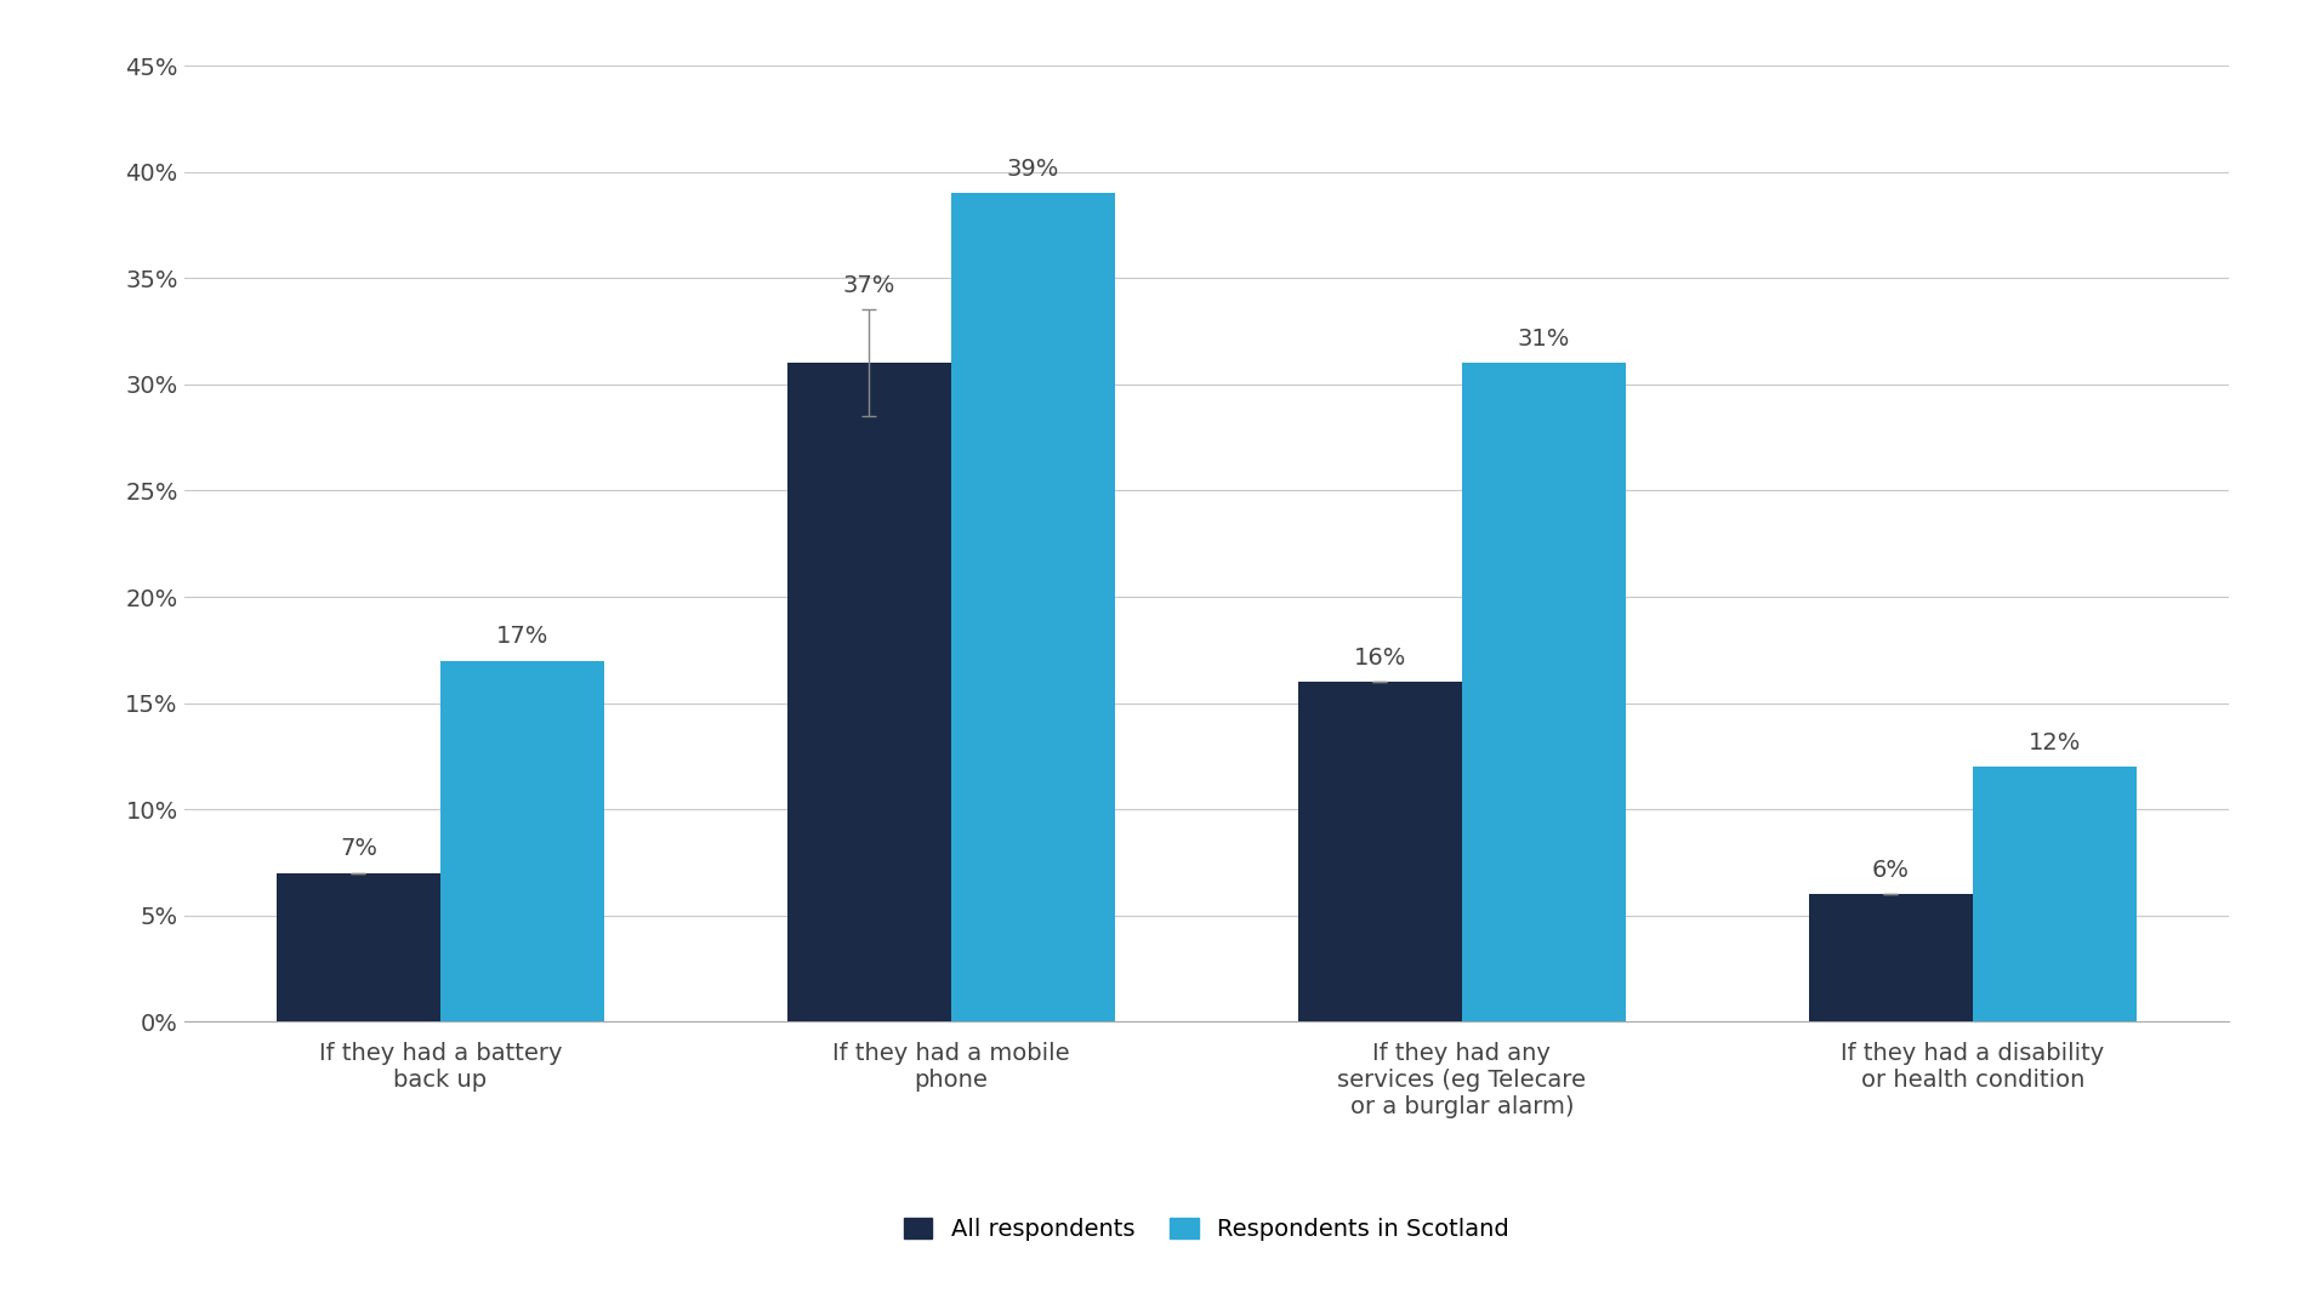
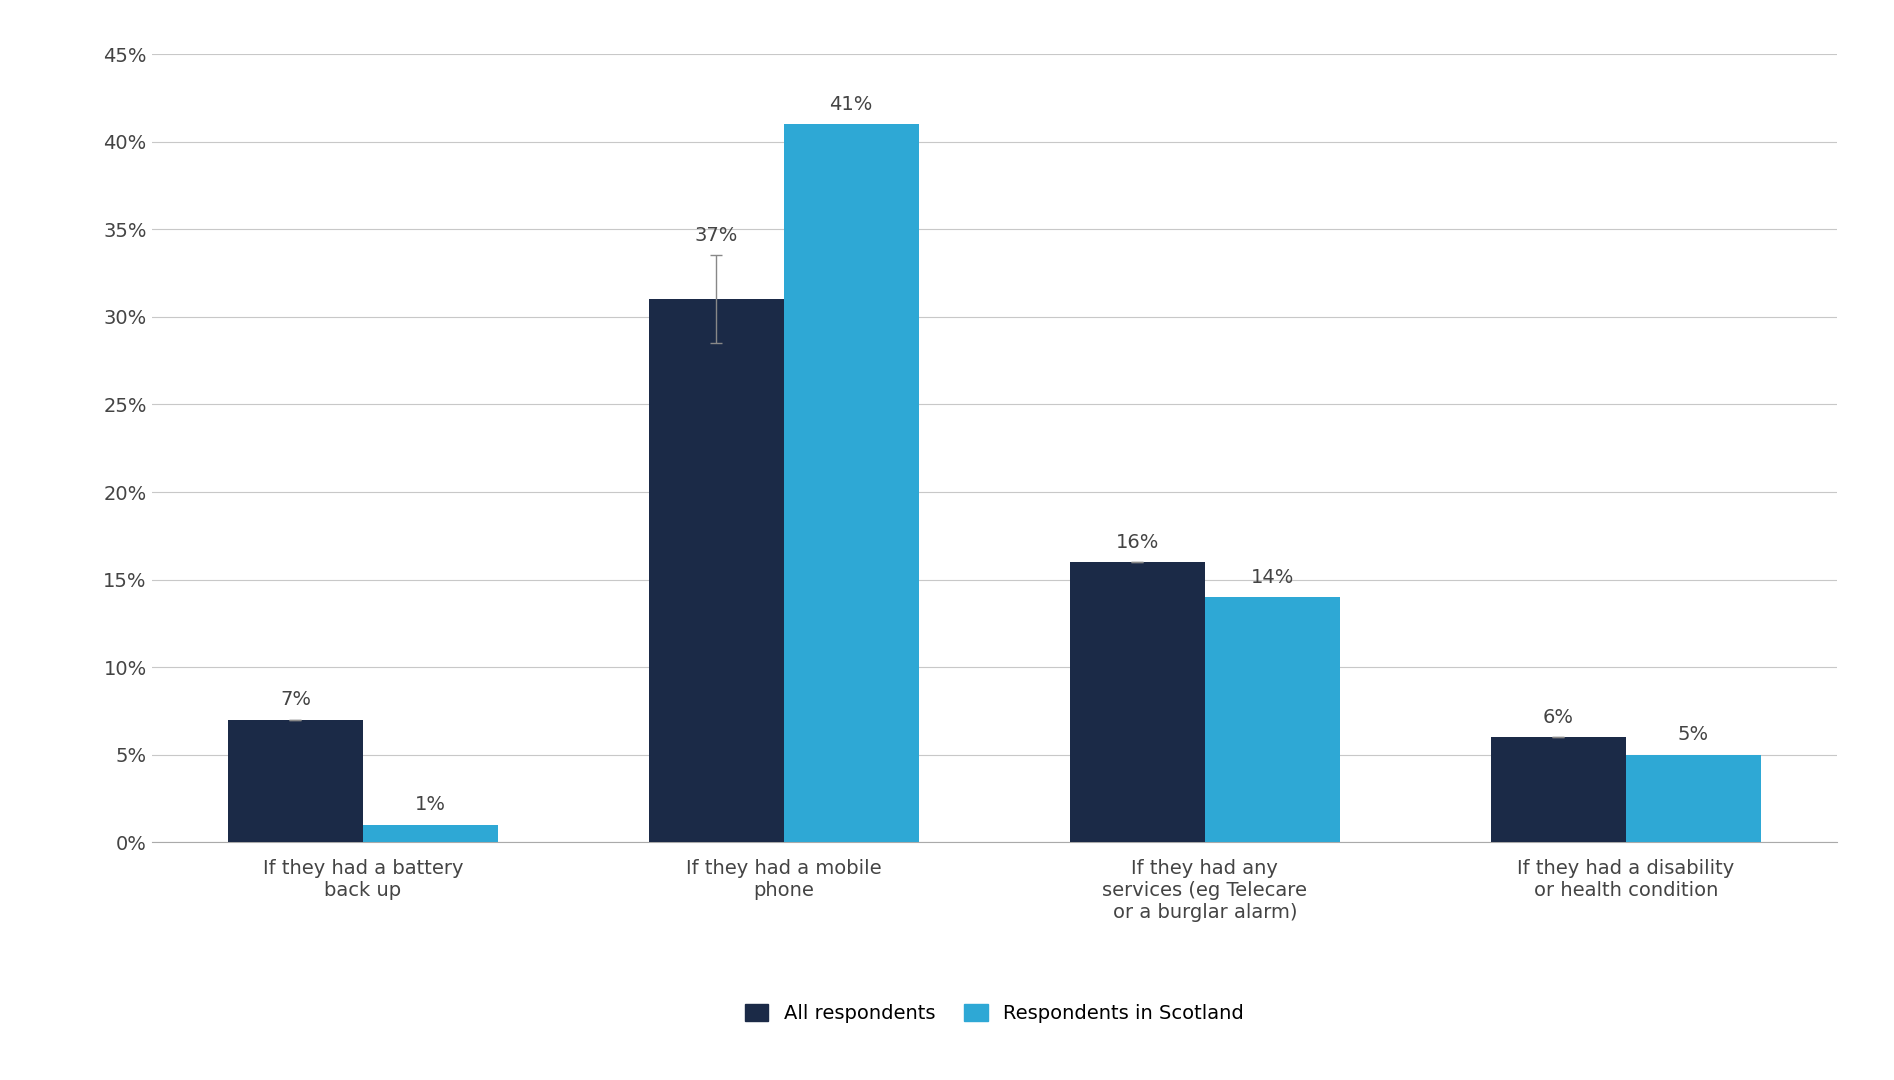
Respondents in Scotland/If they had a battery back up: 17% -> 1%
Respondents in Scotland/If they had a mobile phone: 39% -> 41%
Respondents in Scotland/If they had any services (eg Telecare or a burglar alarm): 31% -> 14%
Respondents in Scotland/If they had a disability or health condition: 12% -> 5%
